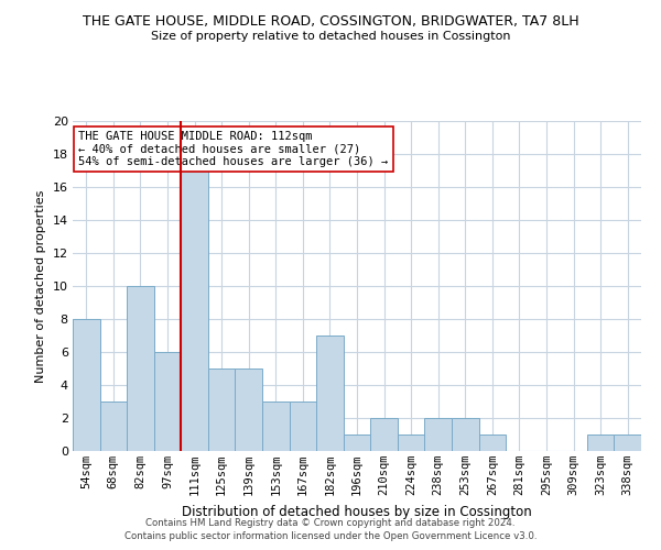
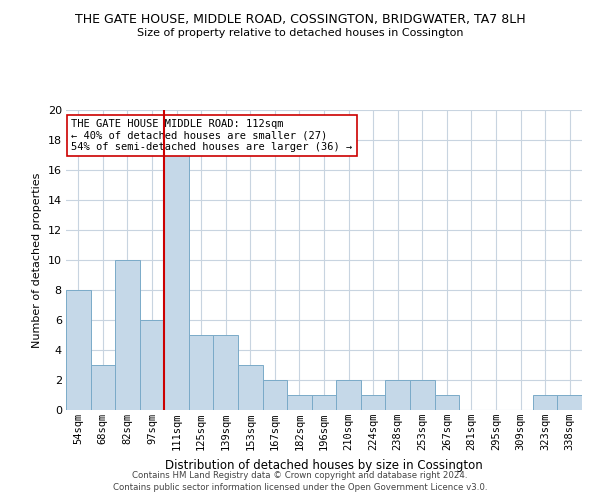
167sqm: 3 -> 2
182sqm: 7 -> 1
